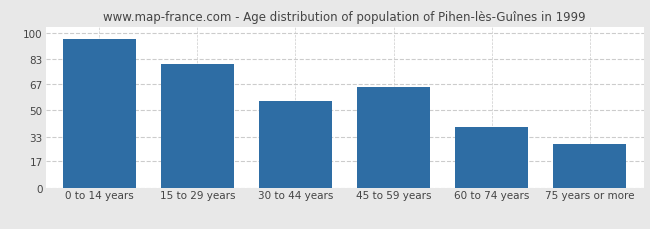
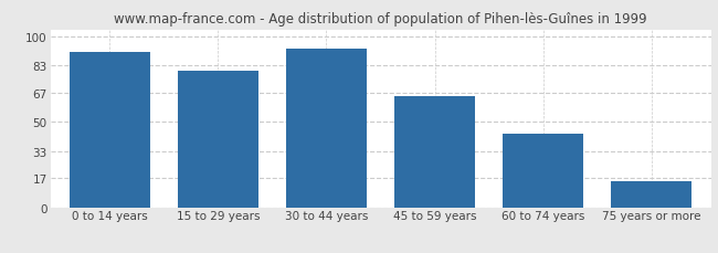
0 to 14 years: 96 -> 91
30 to 44 years: 56 -> 93
60 to 74 years: 39 -> 43
75 years or more: 28 -> 15
